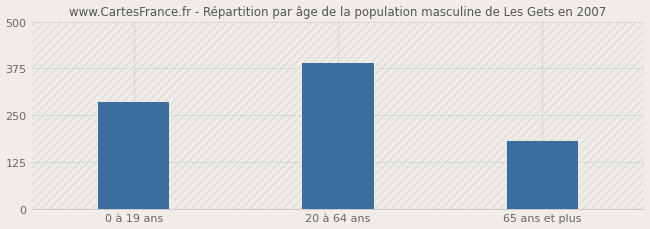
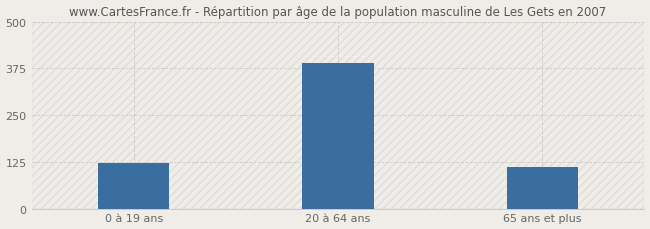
0 à 19 ans: 285 -> 123
65 ans et plus: 180 -> 112
